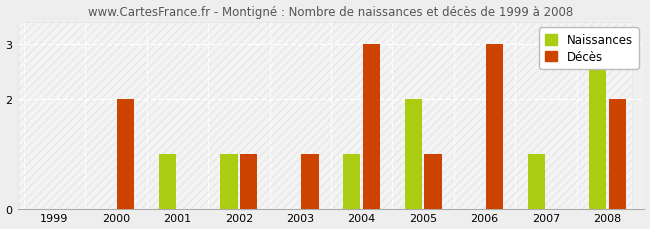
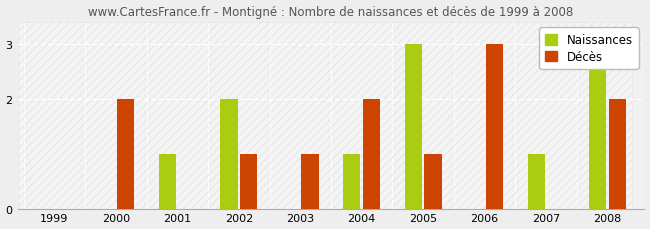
Naissances/2002: 1 -> 2
Décès/2004: 3 -> 2
Naissances/2005: 2 -> 3
